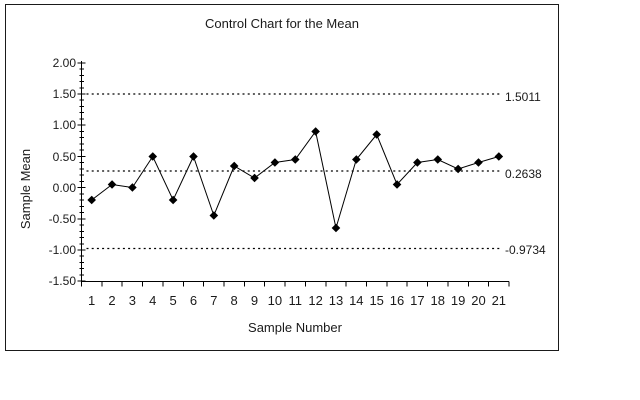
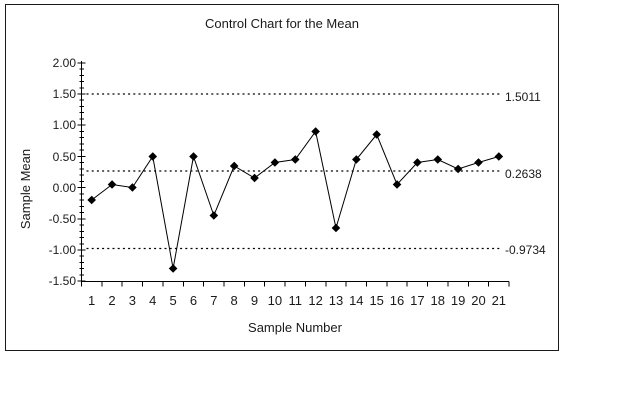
5: -0.2 -> -1.3
